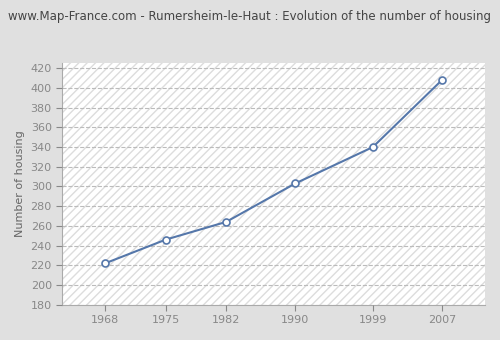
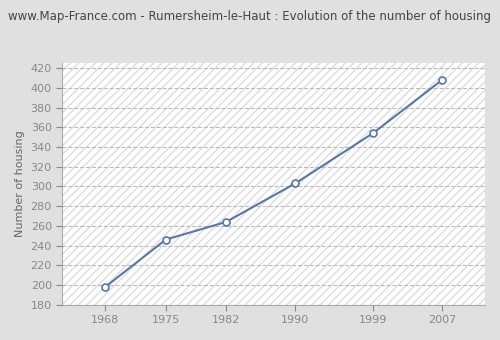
1968: 222 -> 198
1999: 340 -> 354
